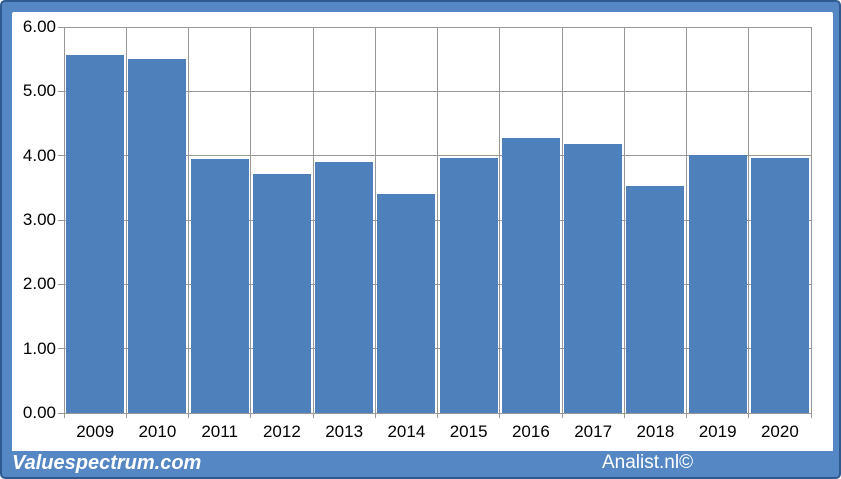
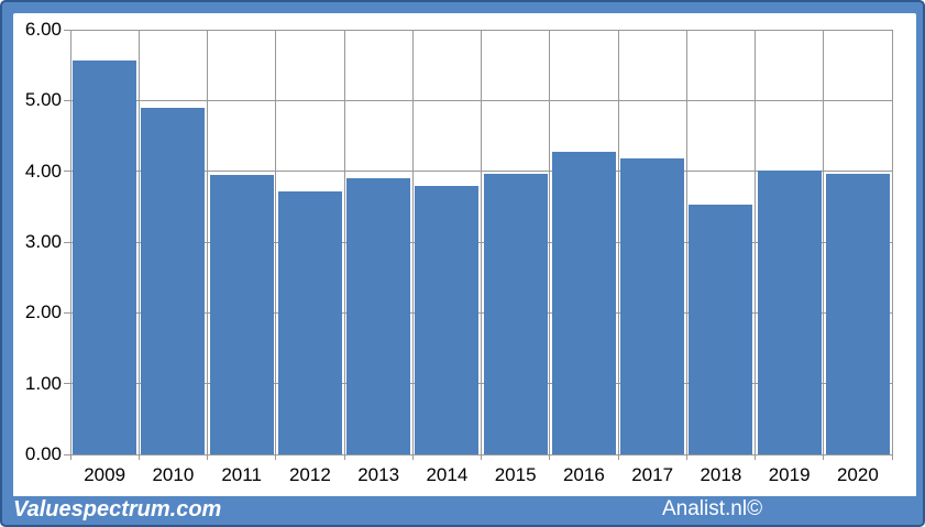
2010: 5.5 -> 4.9
2014: 3.4 -> 3.8
